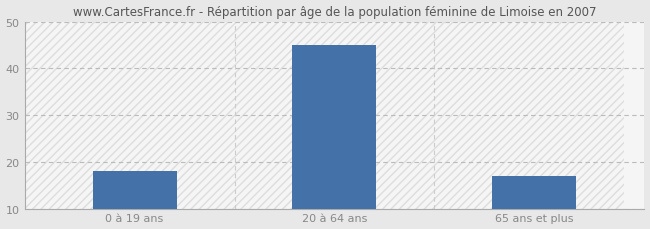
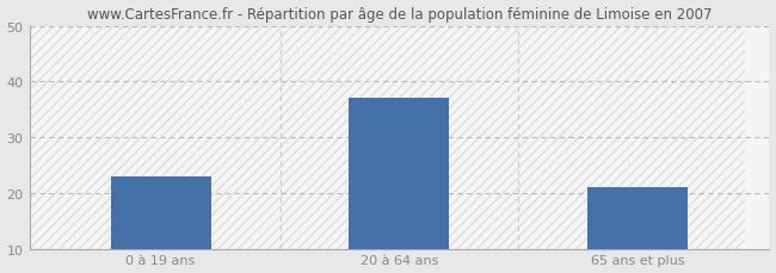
0 à 19 ans: 18 -> 23
20 à 64 ans: 45 -> 37
65 ans et plus: 17 -> 21
